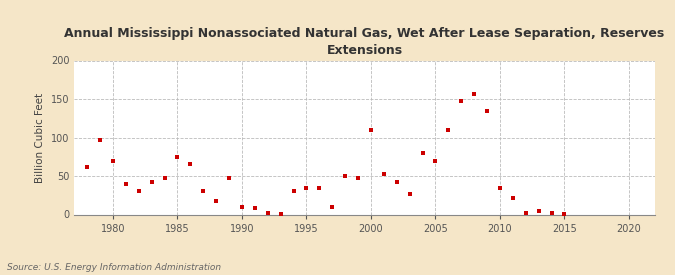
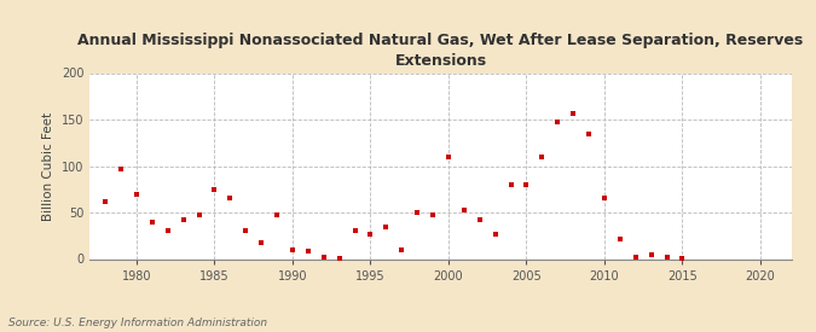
1995: 35 -> 26
2005: 70 -> 80
2010: 35 -> 66
